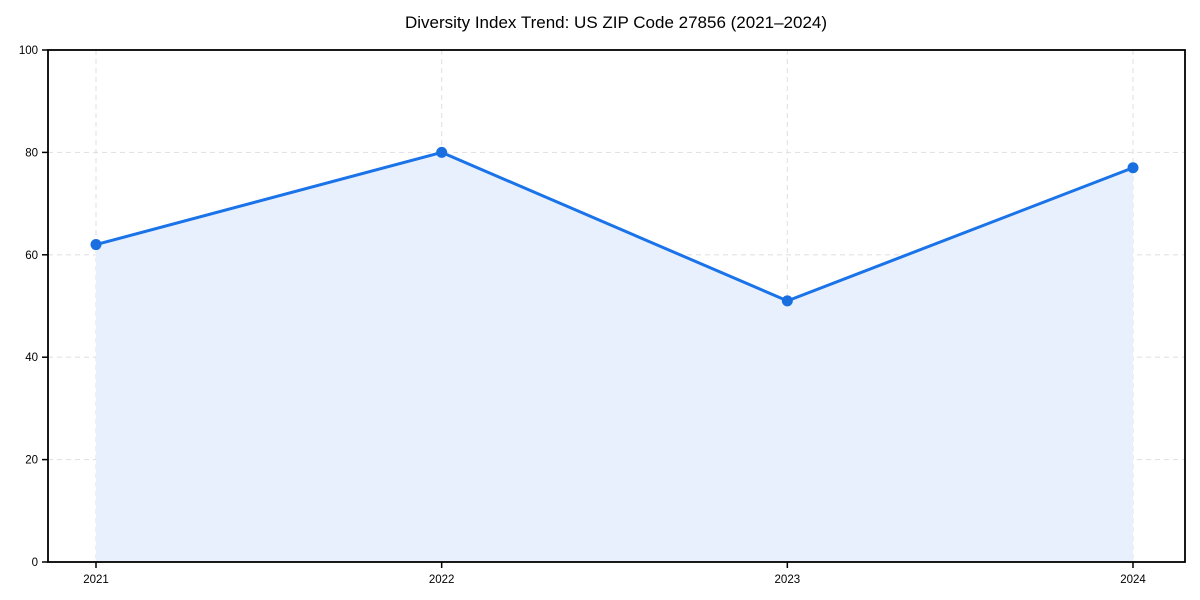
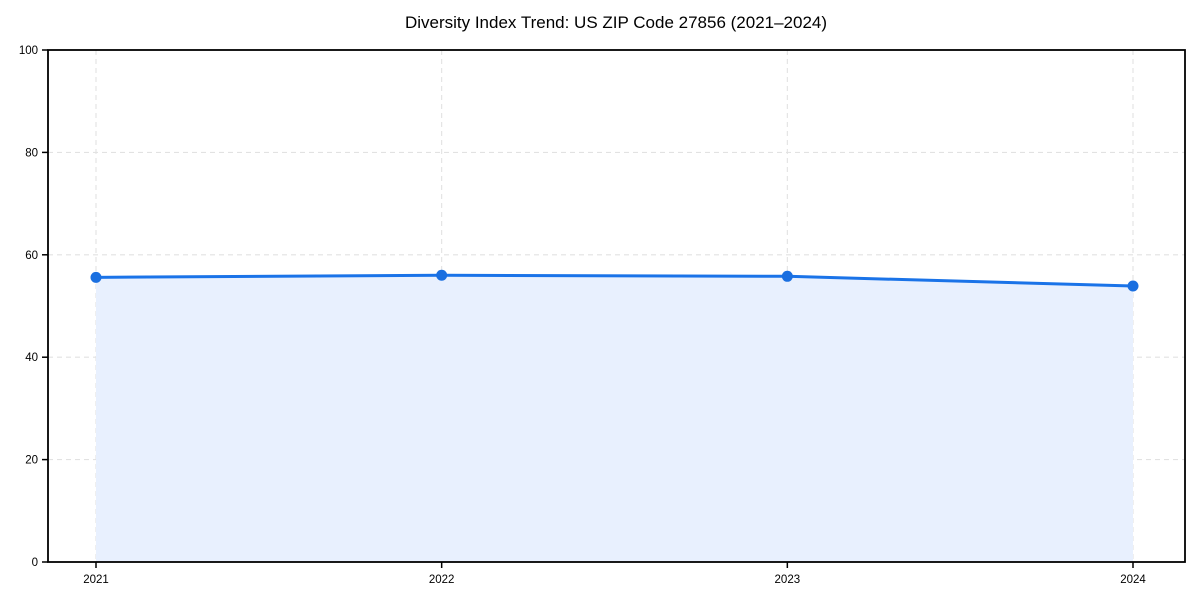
2021: 62 -> 56
2022: 80 -> 56
2023: 51 -> 56
2024: 77 -> 54
